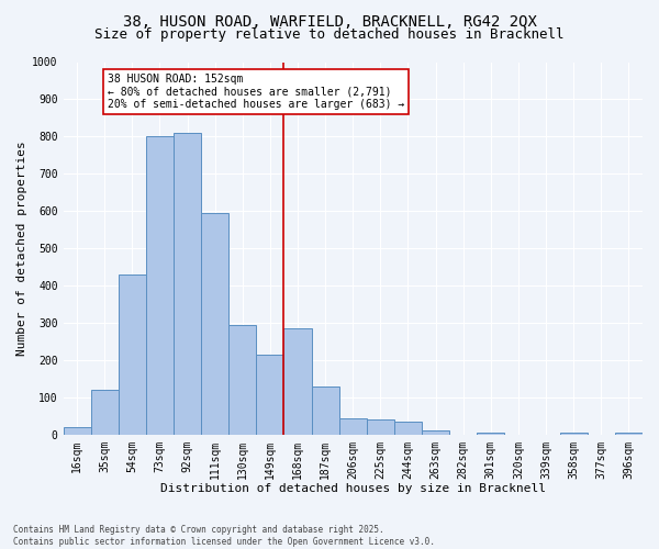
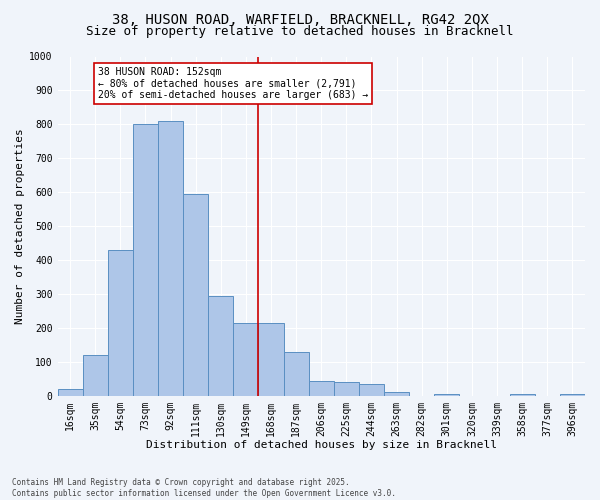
168sqm: 285 -> 215
